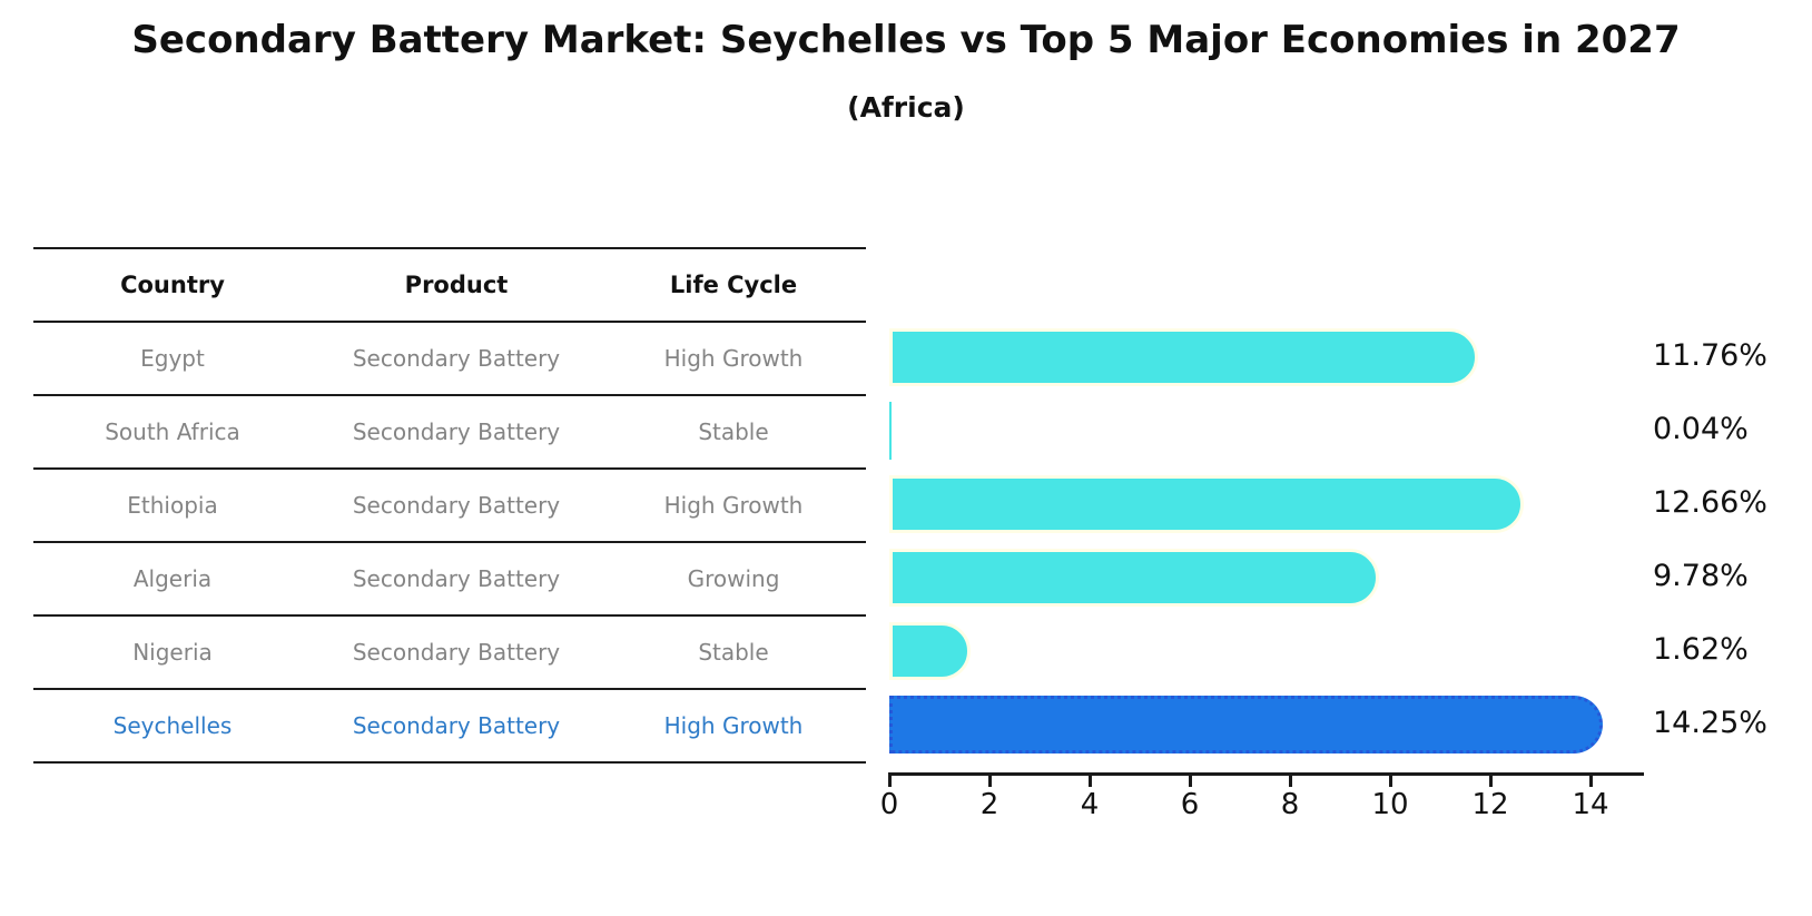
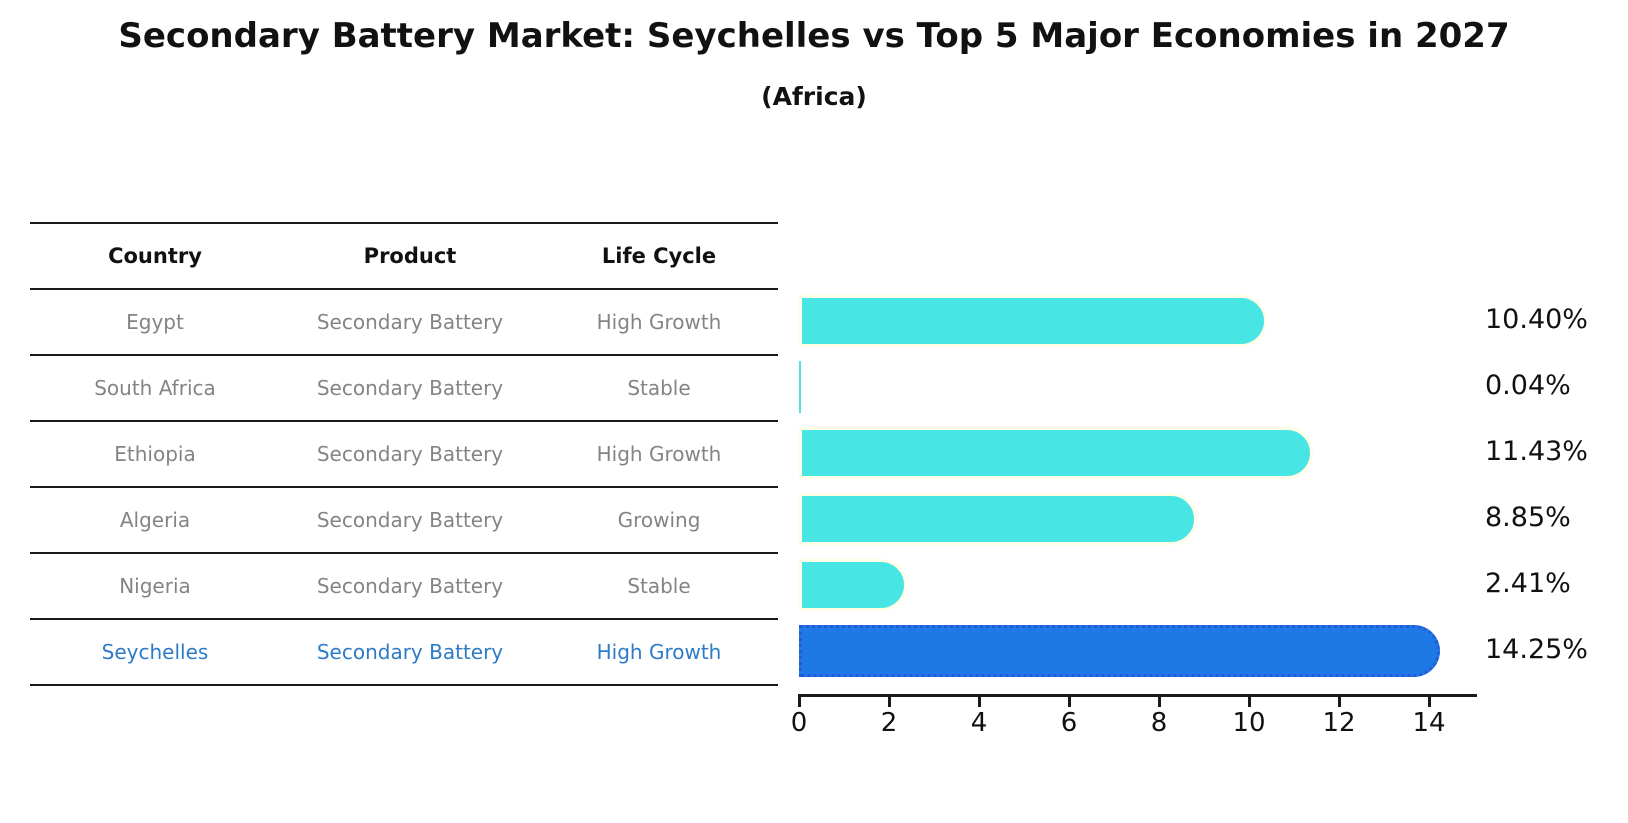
Egypt: 11.76% -> 10.40%
Ethiopia: 12.66% -> 11.43%
Algeria: 9.78% -> 8.85%
Nigeria: 1.62% -> 2.41%
